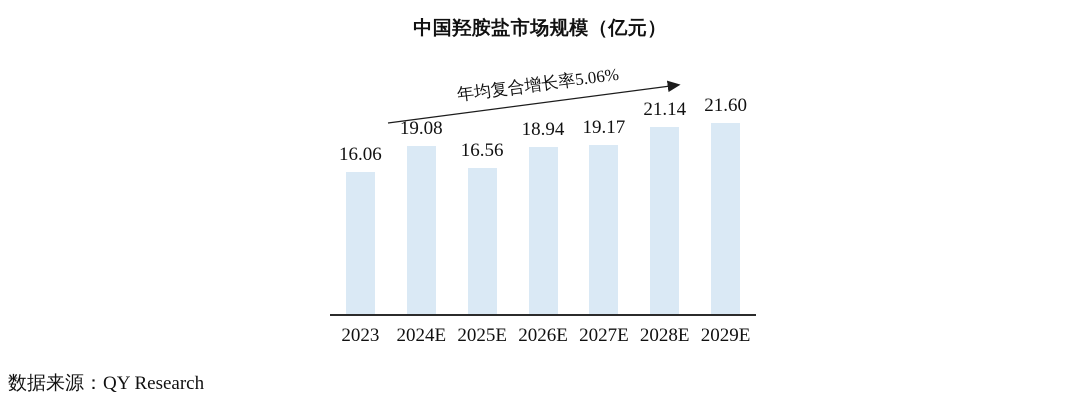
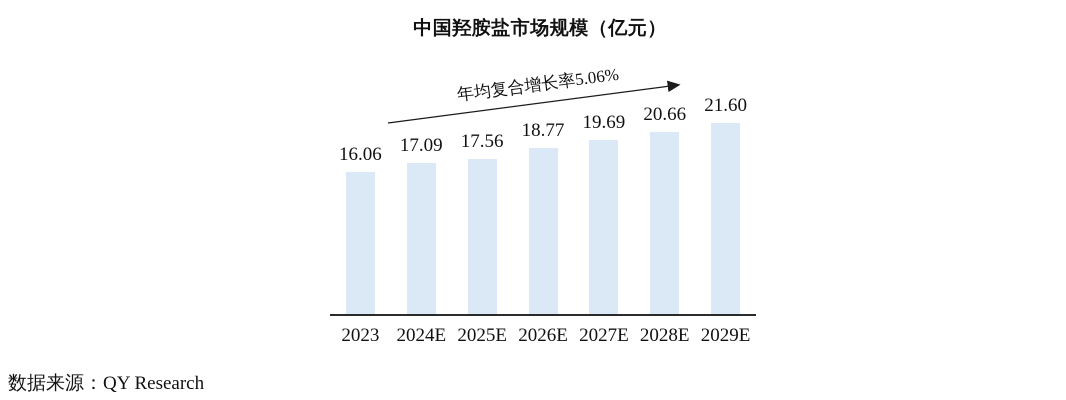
2024E: 19.08 -> 17.09
2025E: 16.56 -> 17.56
2026E: 18.94 -> 18.77
2027E: 19.17 -> 19.69
2028E: 21.14 -> 20.66
